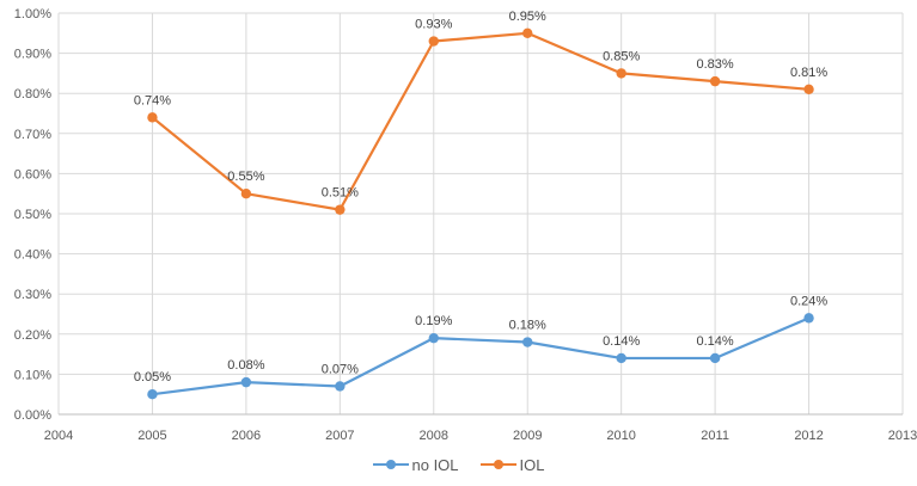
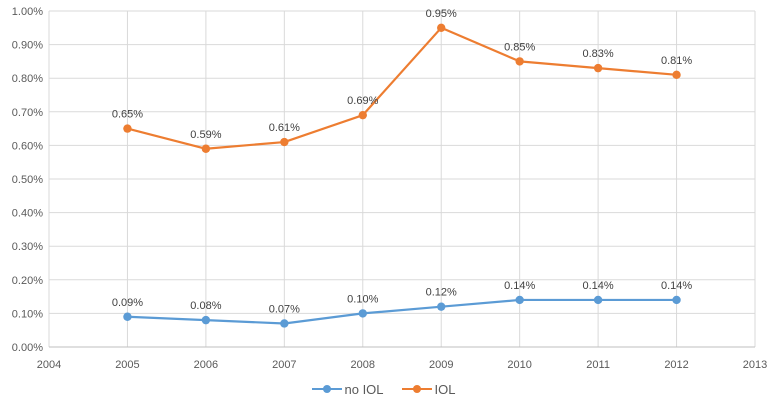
no IOL/2005: 0.05% -> 0.09%
IOL/2005: 0.74% -> 0.65%
IOL/2006: 0.55% -> 0.59%
IOL/2007: 0.51% -> 0.61%
no IOL/2008: 0.19% -> 0.10%
IOL/2008: 0.93% -> 0.69%
no IOL/2009: 0.18% -> 0.12%
no IOL/2012: 0.24% -> 0.14%
